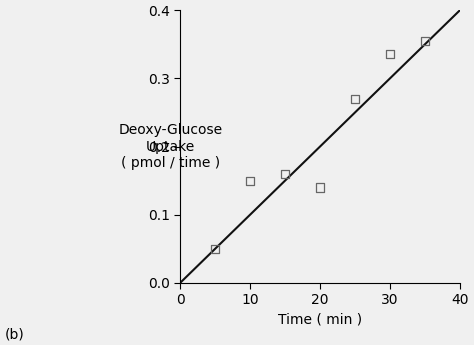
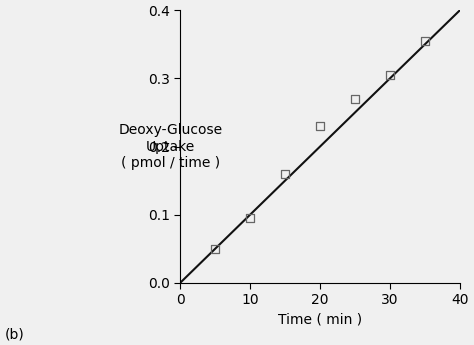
10: 0.150 -> 0.095
20: 0.140 -> 0.230
30: 0.336 -> 0.305
